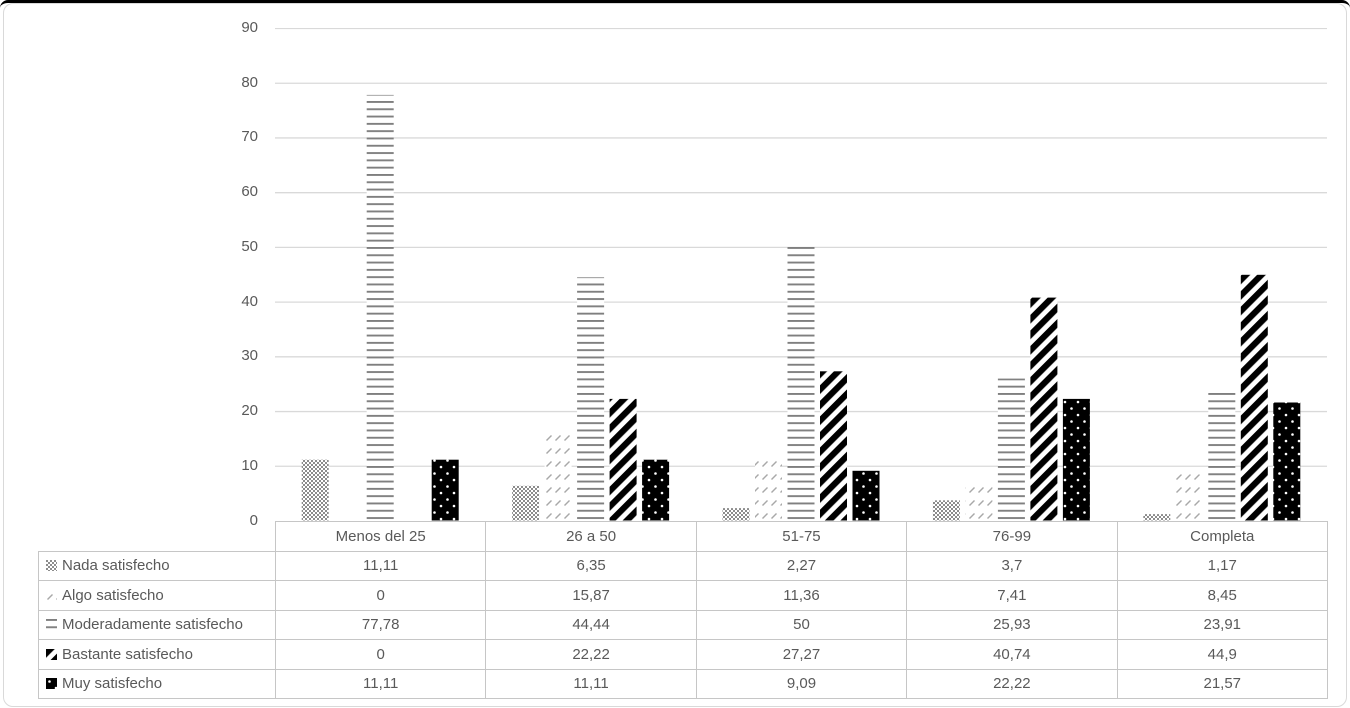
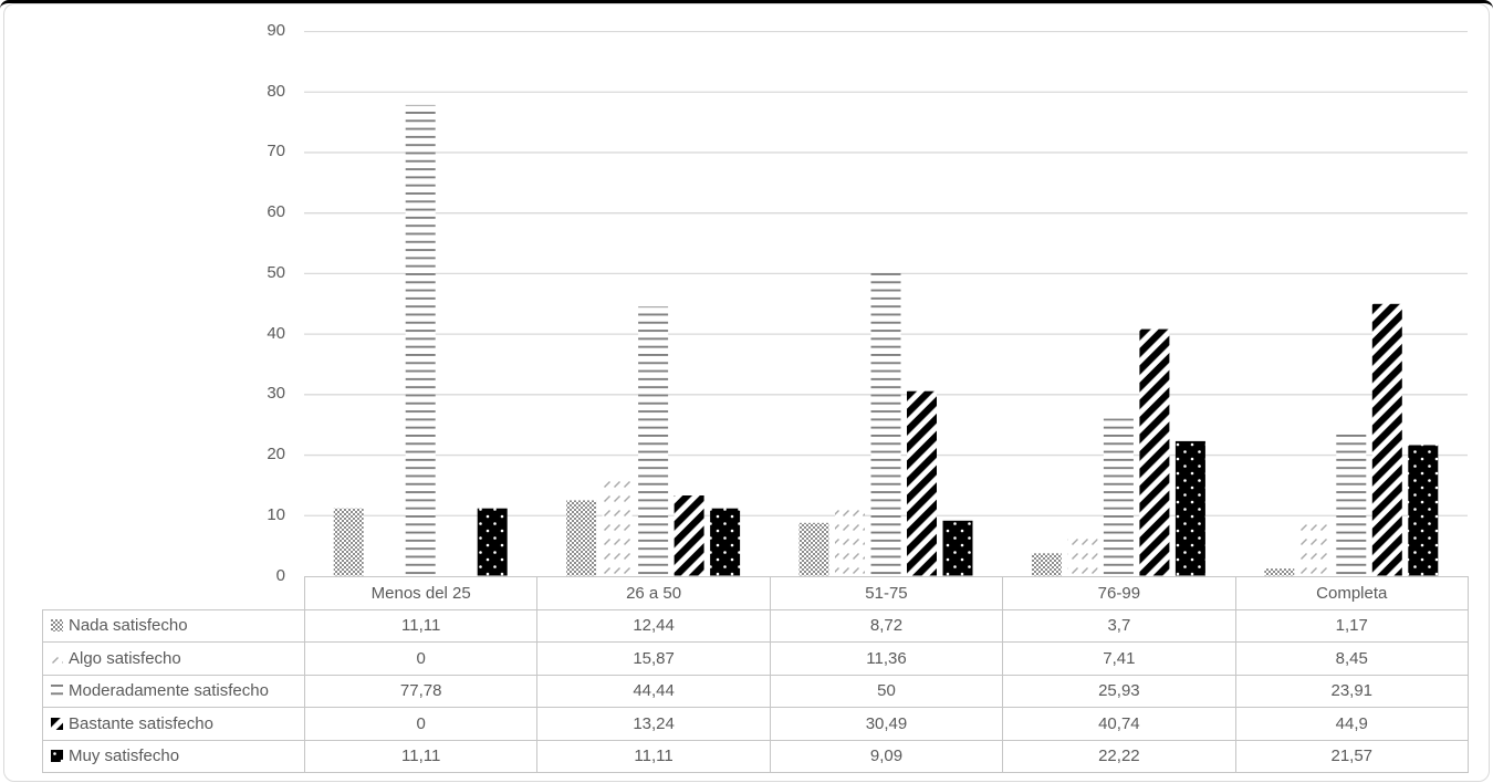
Nada satisfecho/26 a 50: 6,35 -> 12,44
Bastante satisfecho/26 a 50: 22,22 -> 13,24
Nada satisfecho/51-75: 2,27 -> 8,72
Bastante satisfecho/51-75: 27,27 -> 30,49
